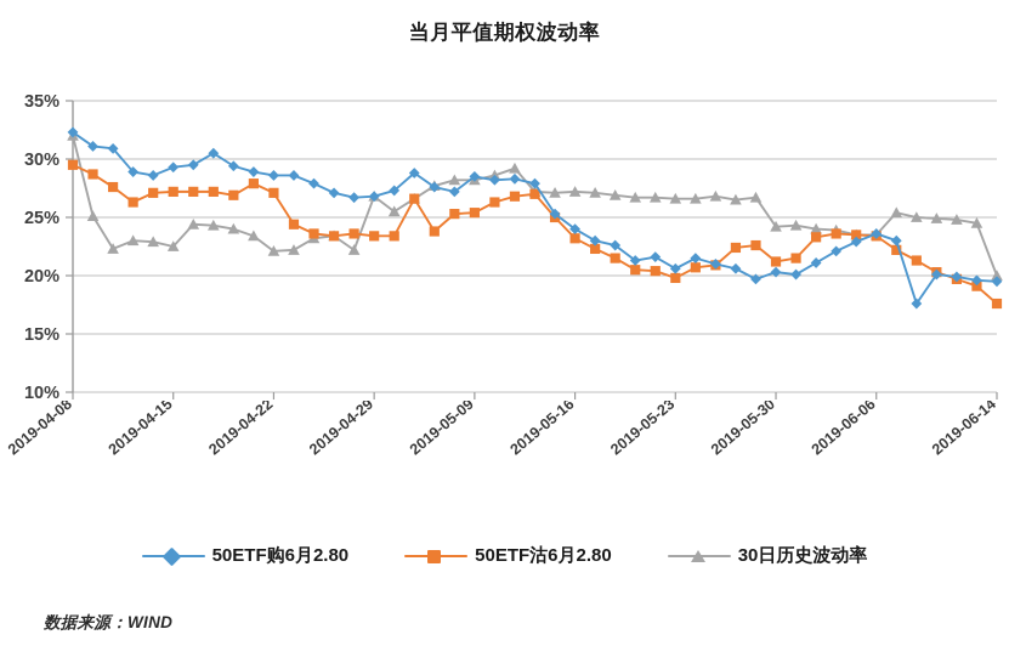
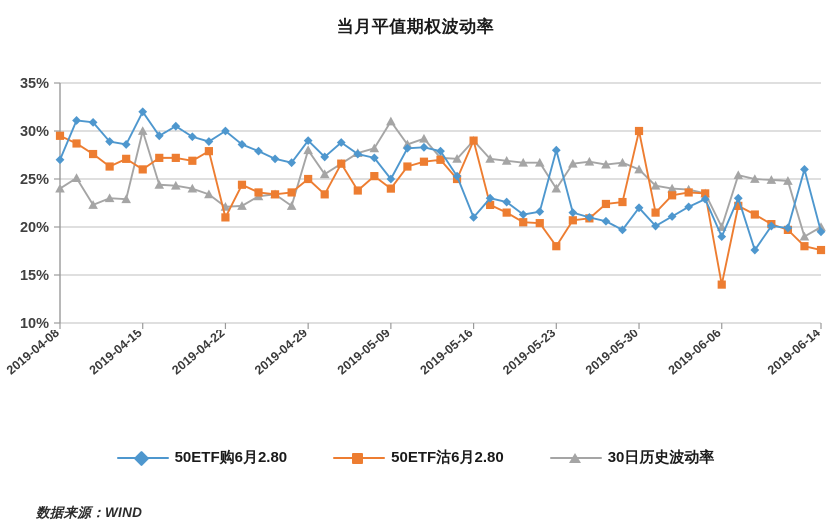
50ETF购6月2.80/2019-04-08: 32% -> 27%
30日历史波动率/2019-04-08: 32% -> 24%
50ETF购6月2.80/2019-04-15: 29% -> 32%
50ETF沽6月2.80/2019-04-15: 27% -> 26%
30日历史波动率/2019-04-15: 22% -> 30%
50ETF购6月2.80/2019-04-22: 29% -> 30%
50ETF沽6月2.80/2019-04-22: 27% -> 21%
50ETF购6月2.80/2019-04-29: 27% -> 29%
50ETF沽6月2.80/2019-04-29: 23% -> 25%
30日历史波动率/2019-04-29: 27% -> 28%
50ETF购6月2.80/2019-05-09: 28% -> 25%
50ETF沽6月2.80/2019-05-09: 25% -> 24%
30日历史波动率/2019-05-09: 28% -> 31%
50ETF购6月2.80/2019-05-16: 24% -> 21%
50ETF沽6月2.80/2019-05-16: 23% -> 29%
30日历史波动率/2019-05-16: 27% -> 29%
50ETF购6月2.80/2019-05-23: 21% -> 28%
50ETF沽6月2.80/2019-05-23: 20% -> 18%
30日历史波动率/2019-05-23: 27% -> 24%
50ETF购6月2.80/2019-05-30: 20% -> 22%
50ETF沽6月2.80/2019-05-30: 21% -> 30%
30日历史波动率/2019-05-30: 24% -> 26%
50ETF购6月2.80/2019-06-06: 24% -> 19%
50ETF沽6月2.80/2019-06-06: 23% -> 14%
30日历史波动率/2019-06-06: 24% -> 20%
50ETF购6月2.80/2019-06-14: 20% -> 26%
50ETF沽6月2.80/2019-06-14: 19% -> 18%
30日历史波动率/2019-06-14: 24% -> 19%
